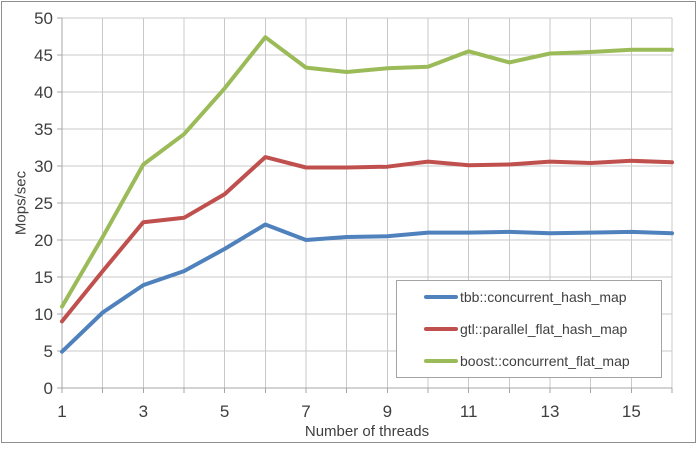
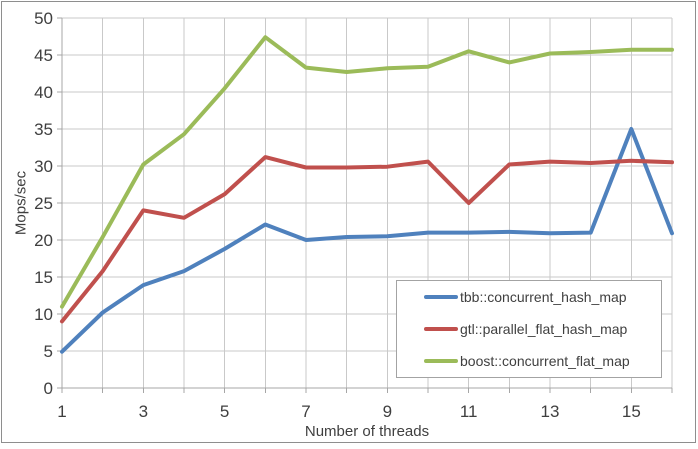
gtl::parallel_flat_hash_map/3: 22 -> 24
gtl::parallel_flat_hash_map/11: 30 -> 25
tbb::concurrent_hash_map/15: 21 -> 35
